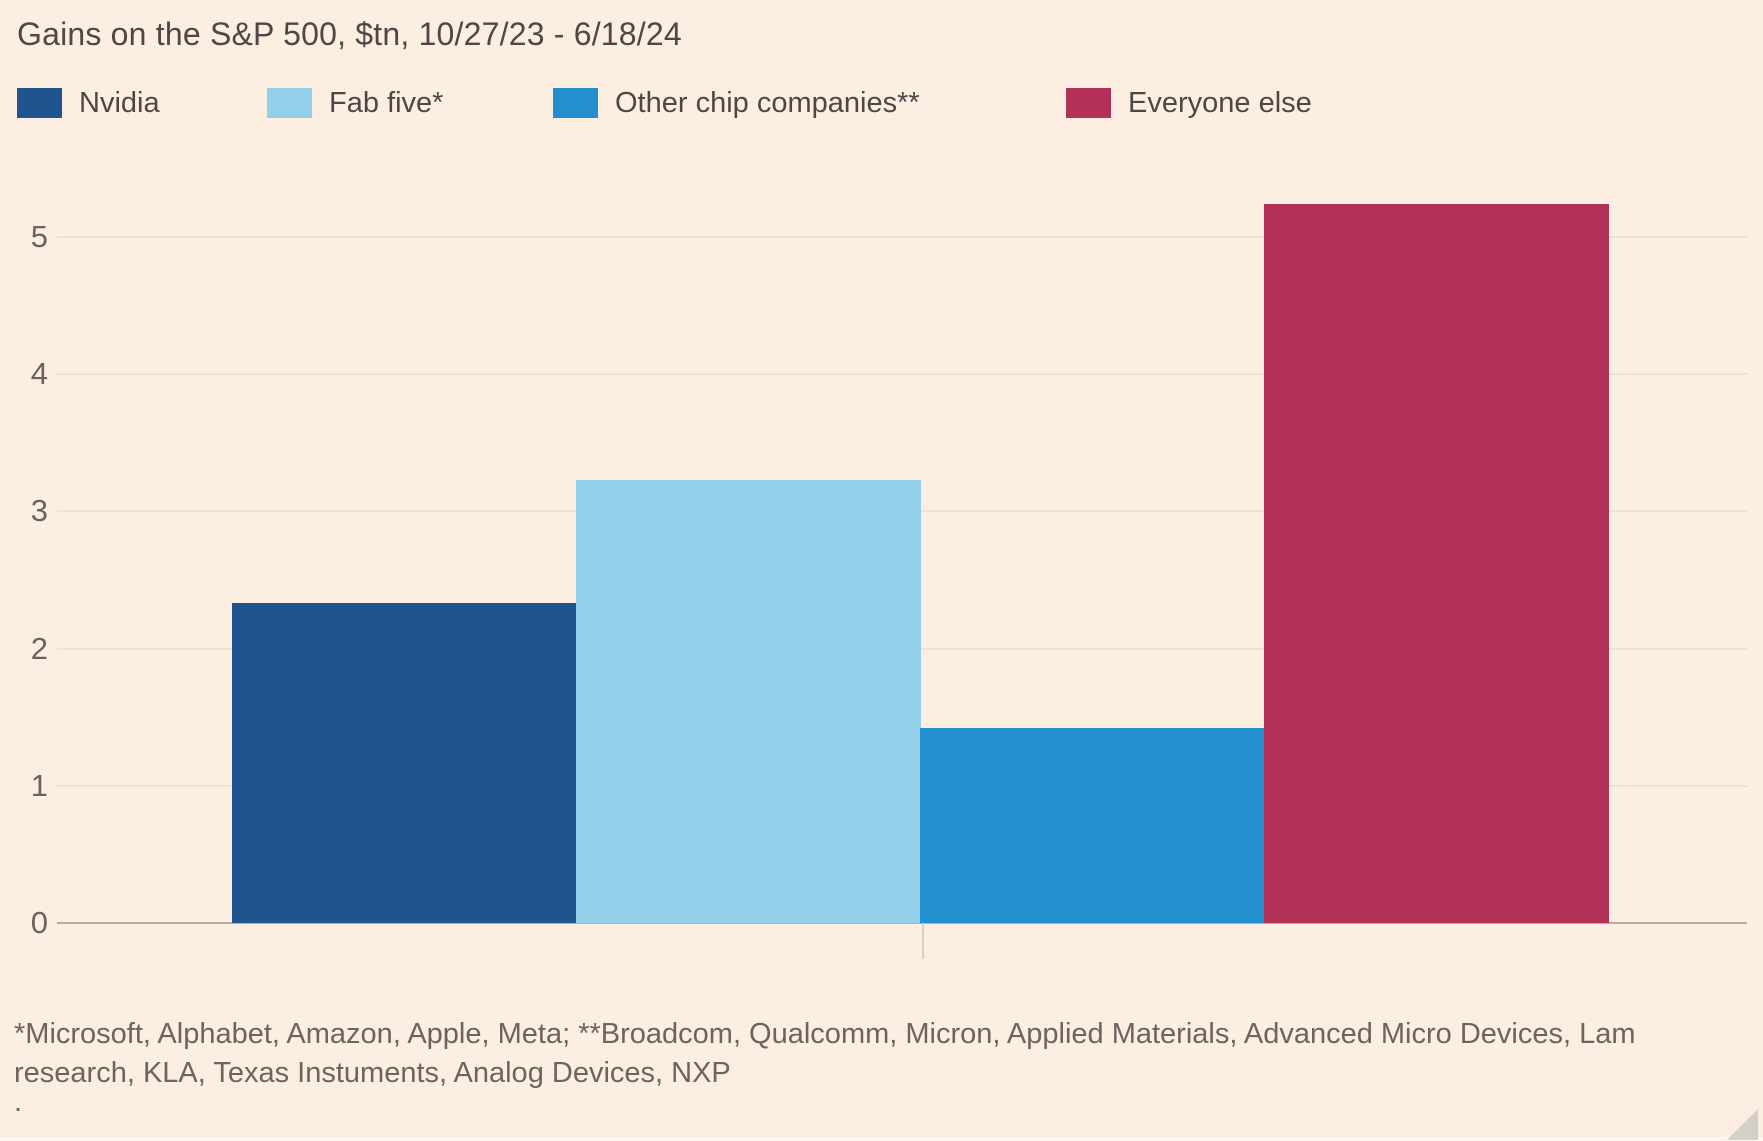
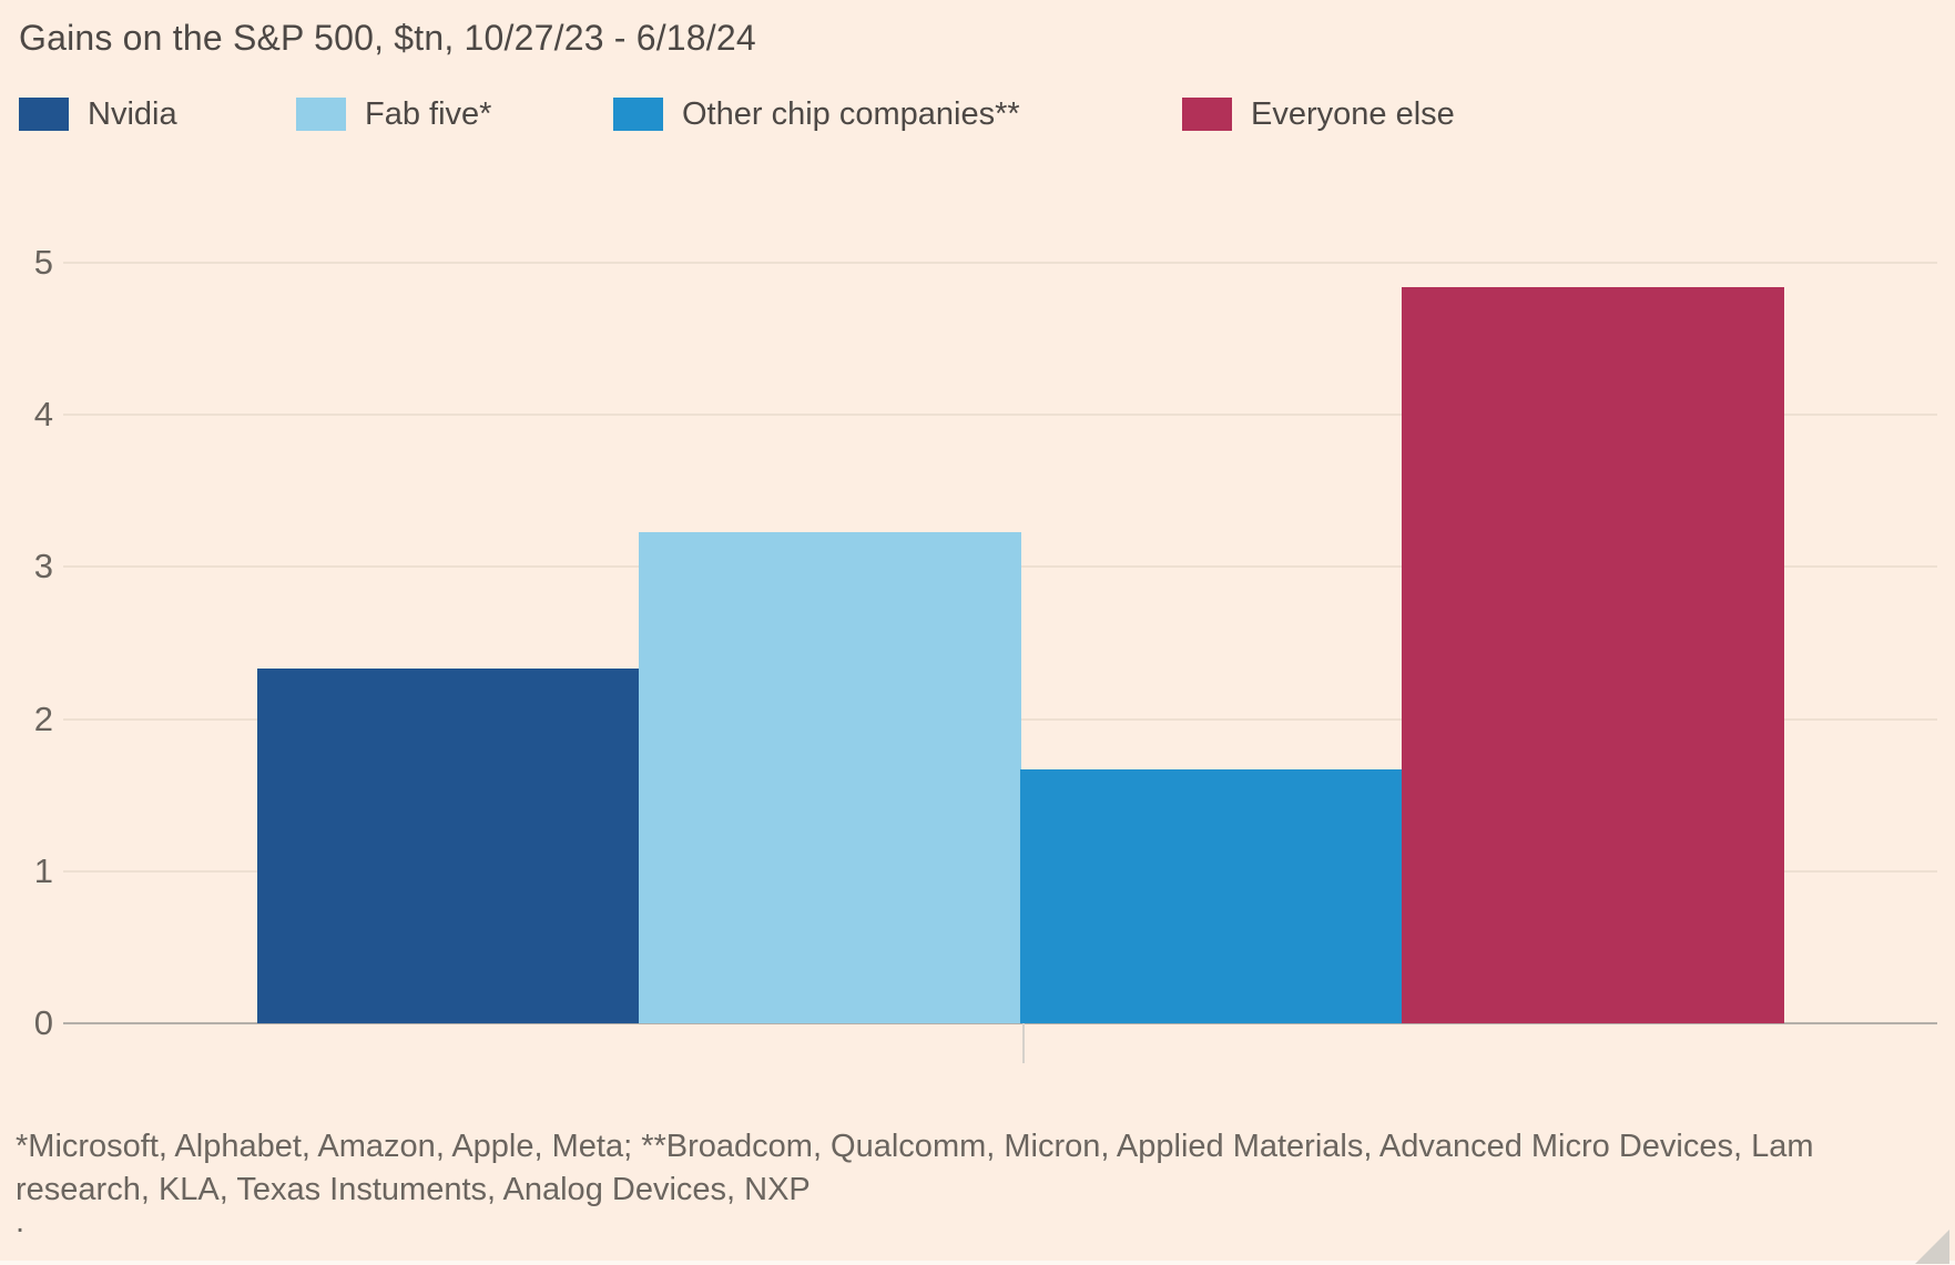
Other chip companies**: 1.42 -> 1.67
Everyone else: 5.24 -> 4.84
